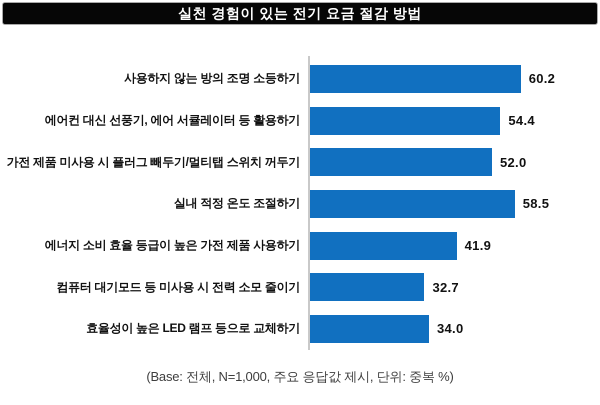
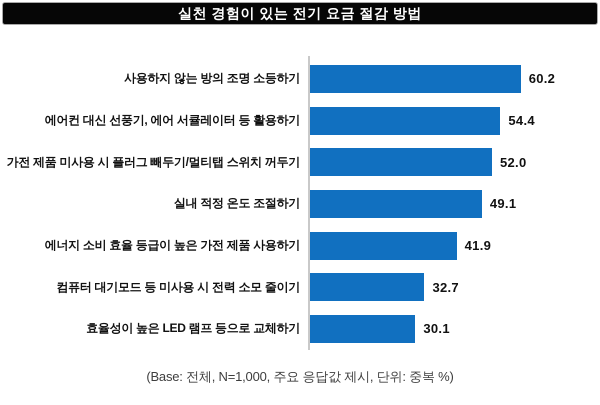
실내 적정 온도 조절하기: 58.5 -> 49.1
효율성이 높은 LED 램프 등으로 교체하기: 34.0 -> 30.1
